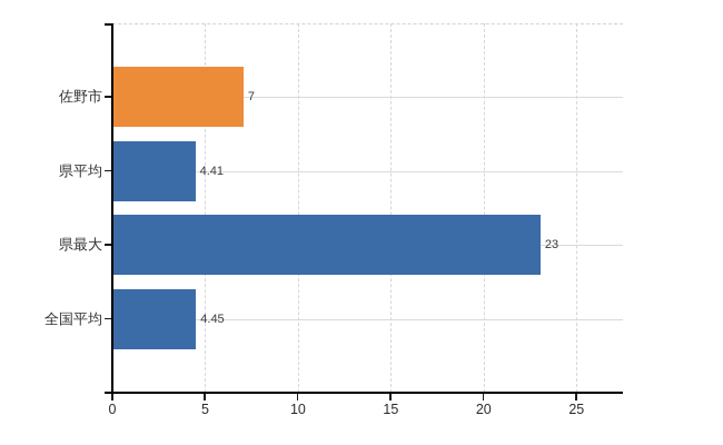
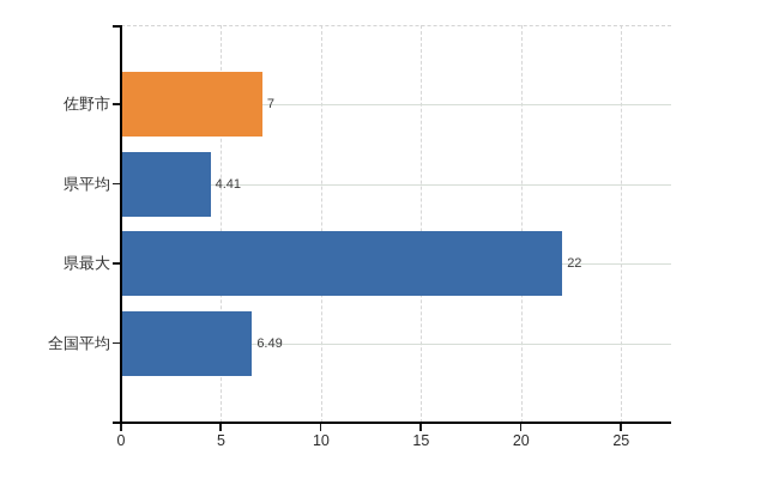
県最大: 23 -> 22
全国平均: 4.45 -> 6.49
